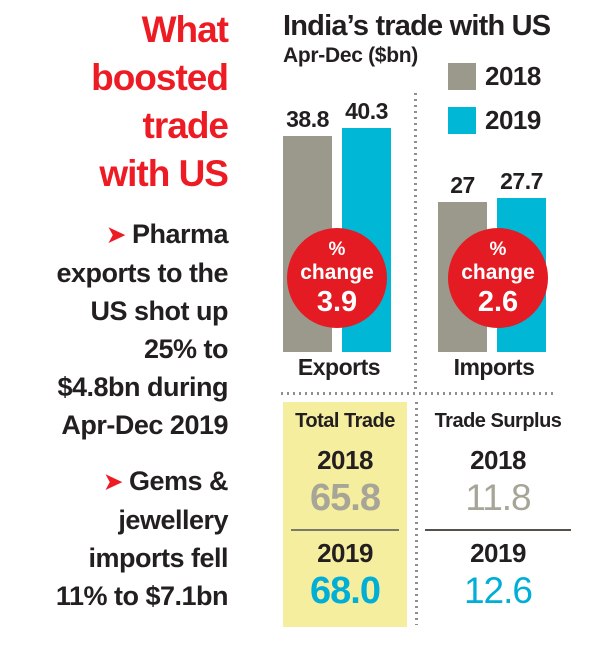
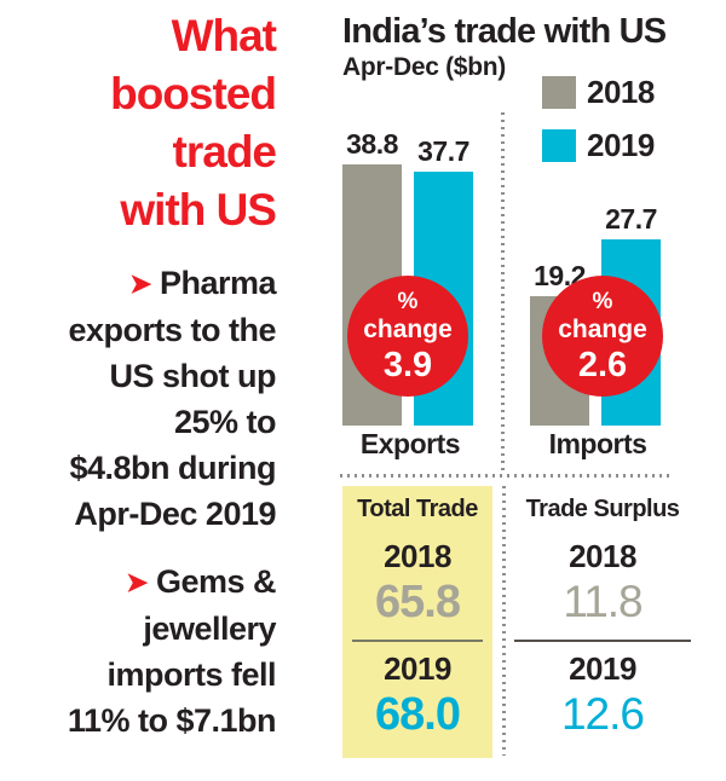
2019/Exports: 40.3 -> 37.7
2018/Imports: 27 -> 19.2
